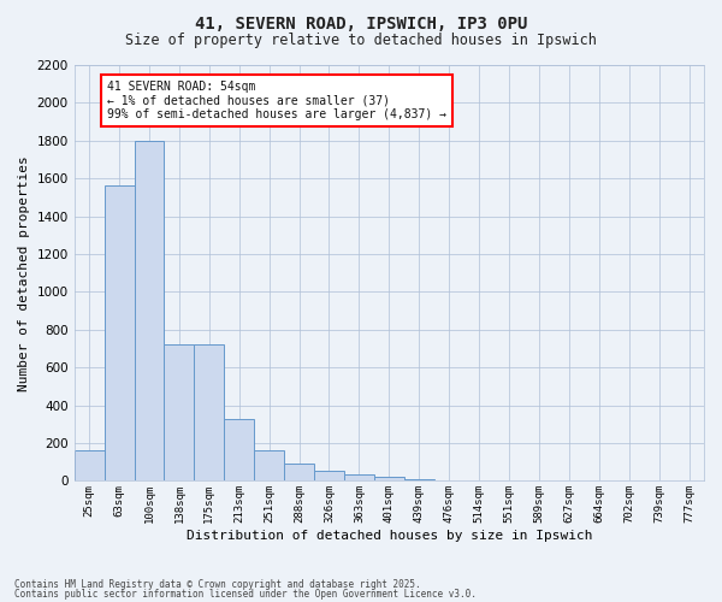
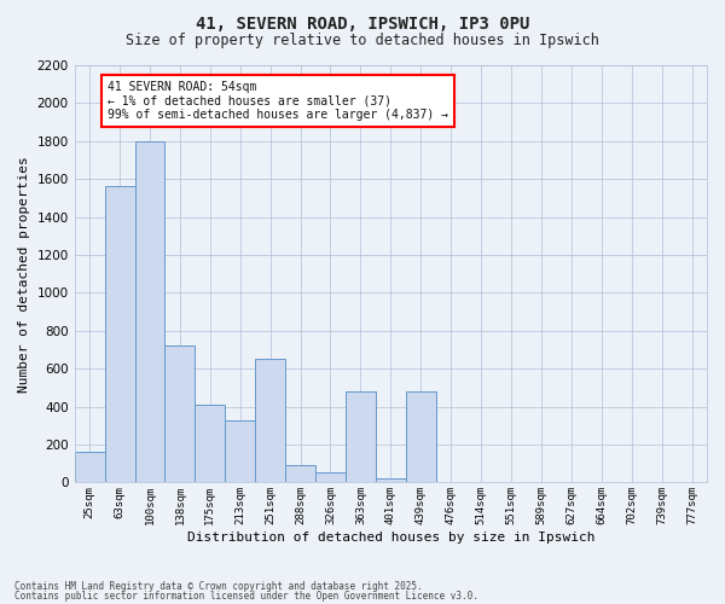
175sqm: 720 -> 410
251sqm: 160 -> 650
363sqm: 40 -> 480
439sqm: 10 -> 480
